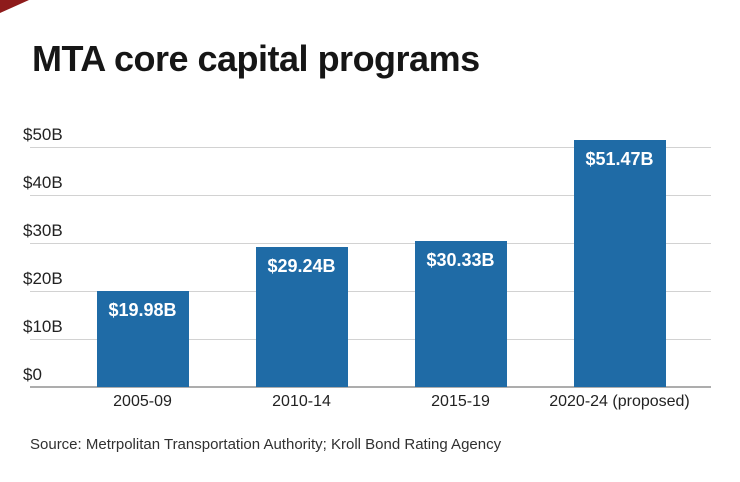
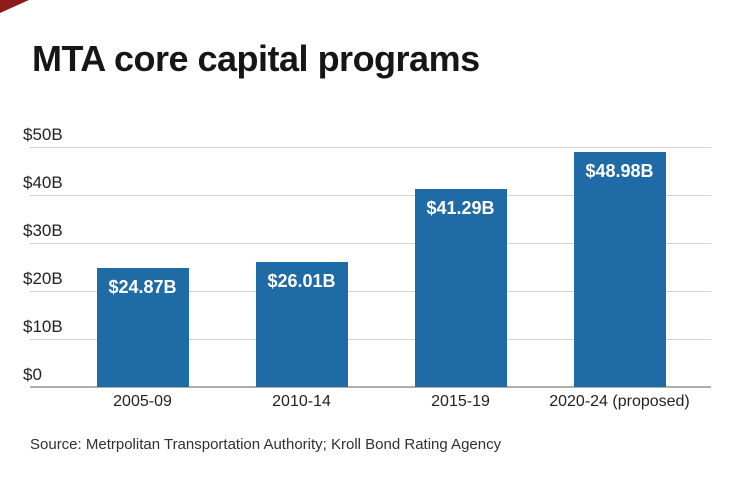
2005-09: $19.98B -> $24.87B
2010-14: $29.24B -> $26.01B
2015-19: $30.33B -> $41.29B
2020-24 (proposed): $51.47B -> $48.98B
